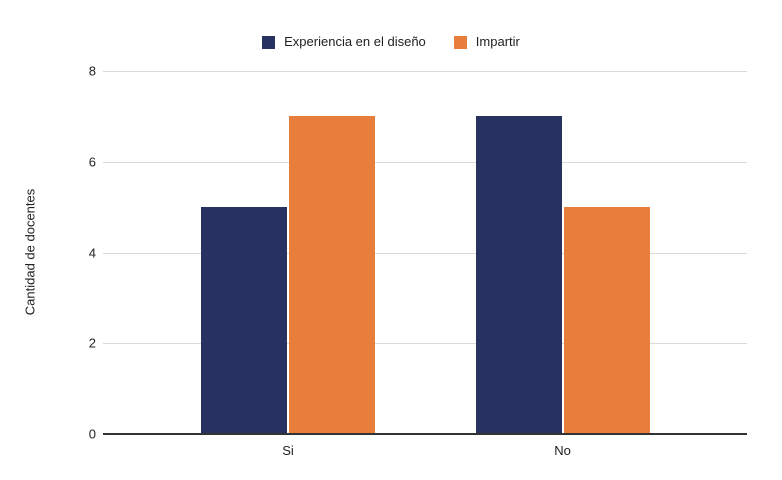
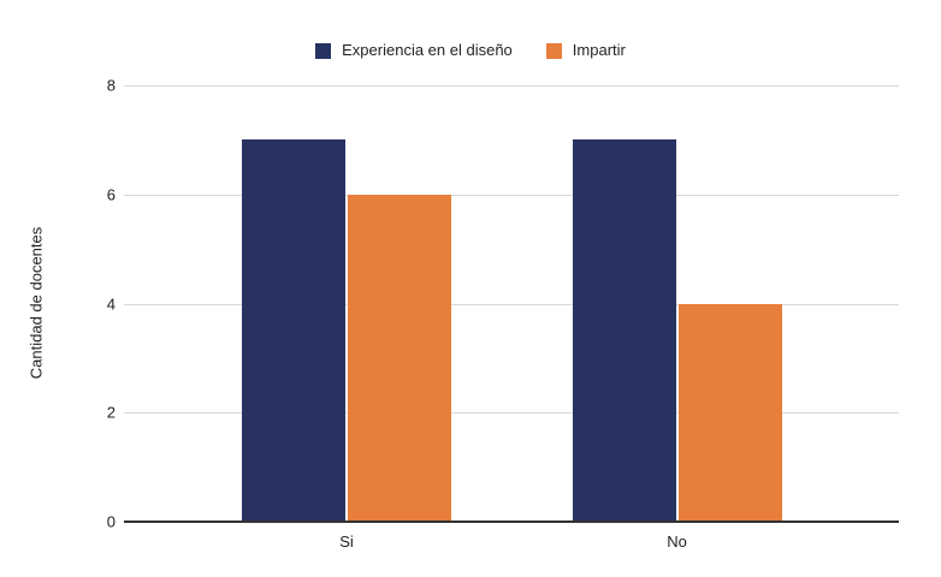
Experiencia en el diseño/Si: 5 -> 7
Impartir/Si: 7 -> 6
Impartir/No: 5 -> 4
